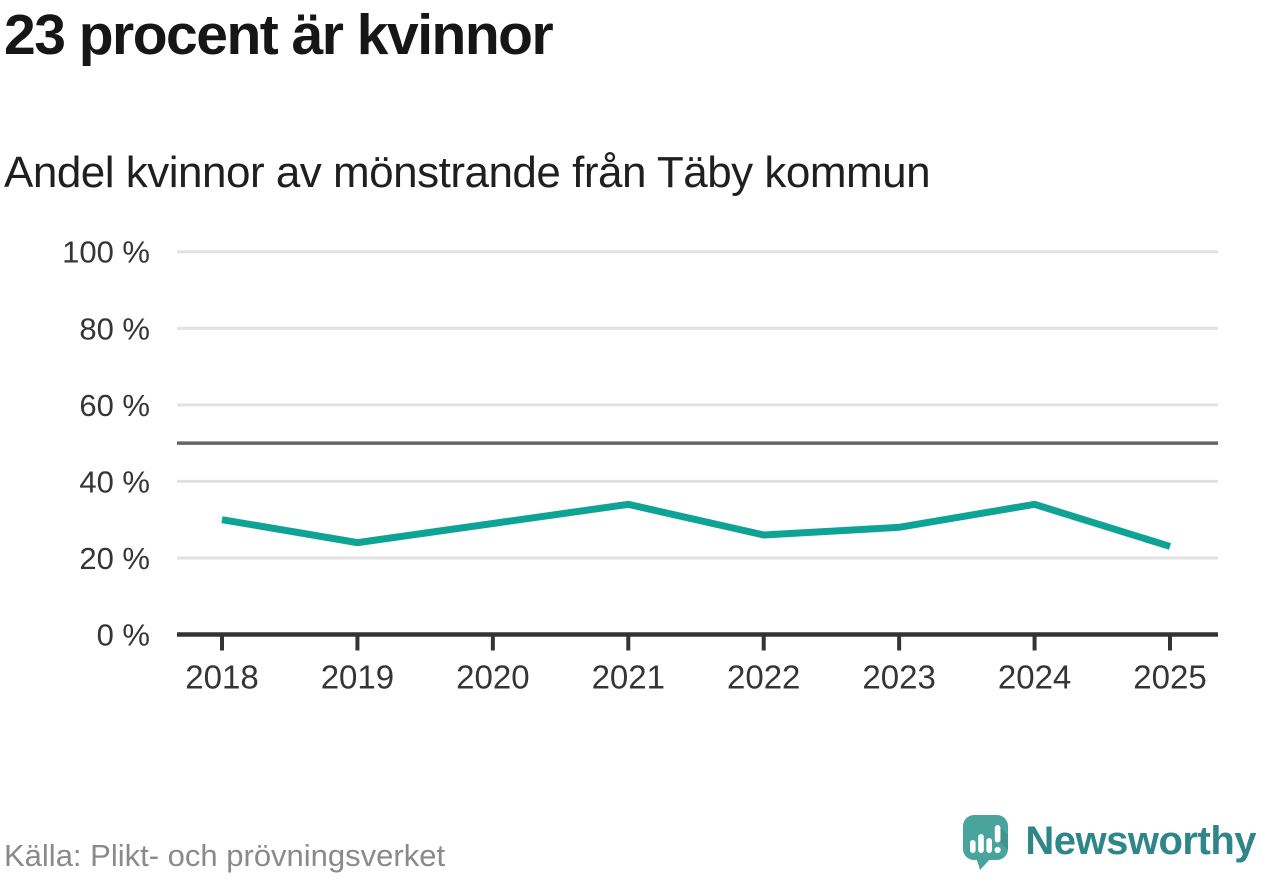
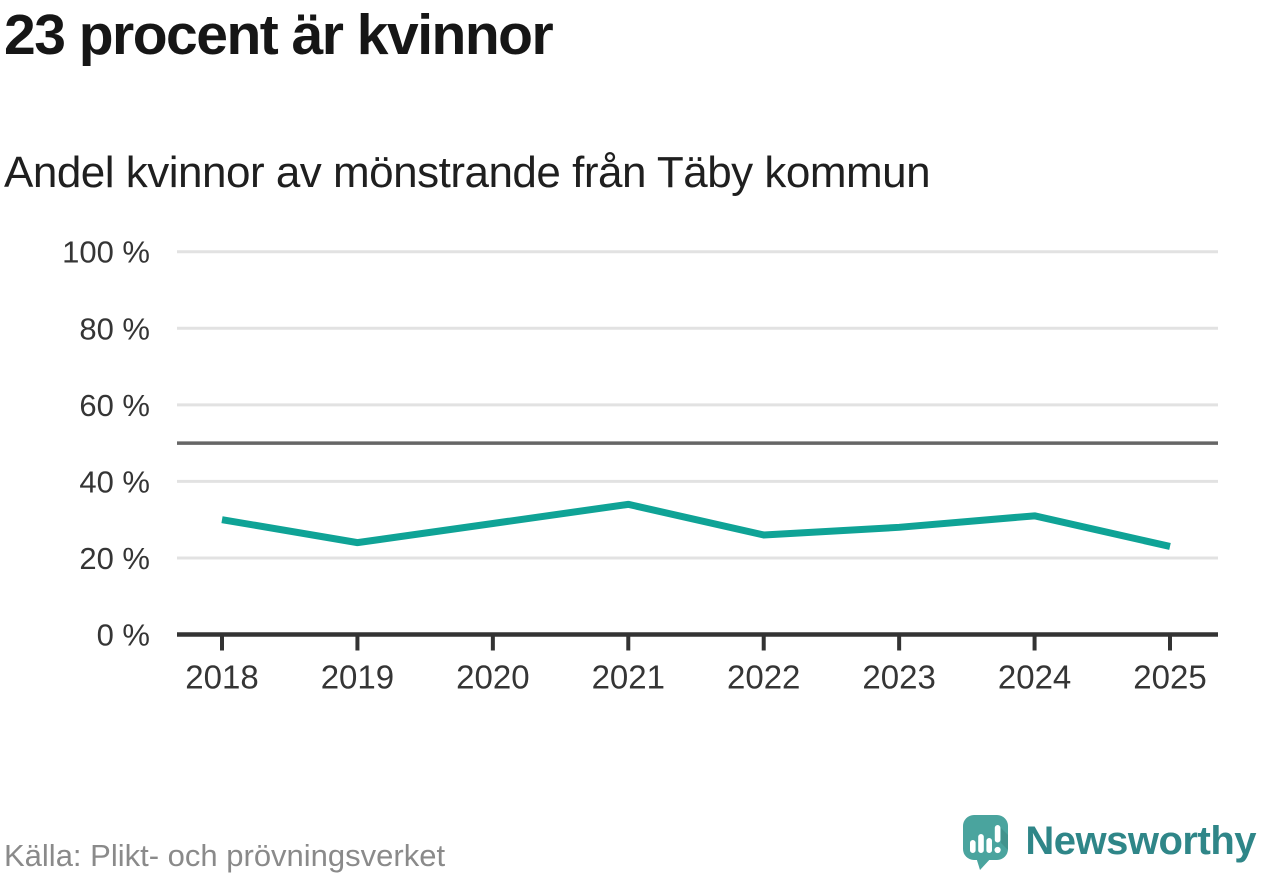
2024: 34% -> 31%
